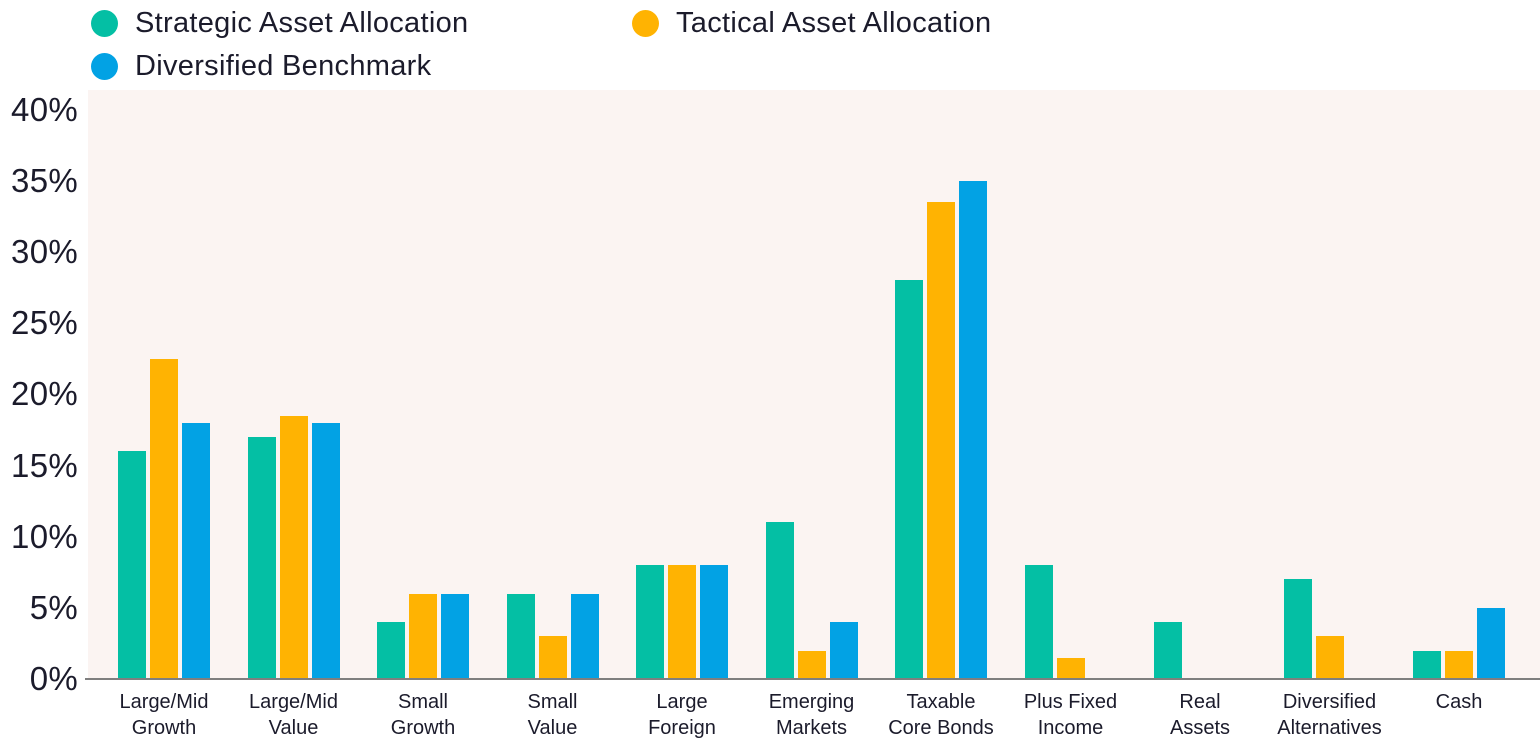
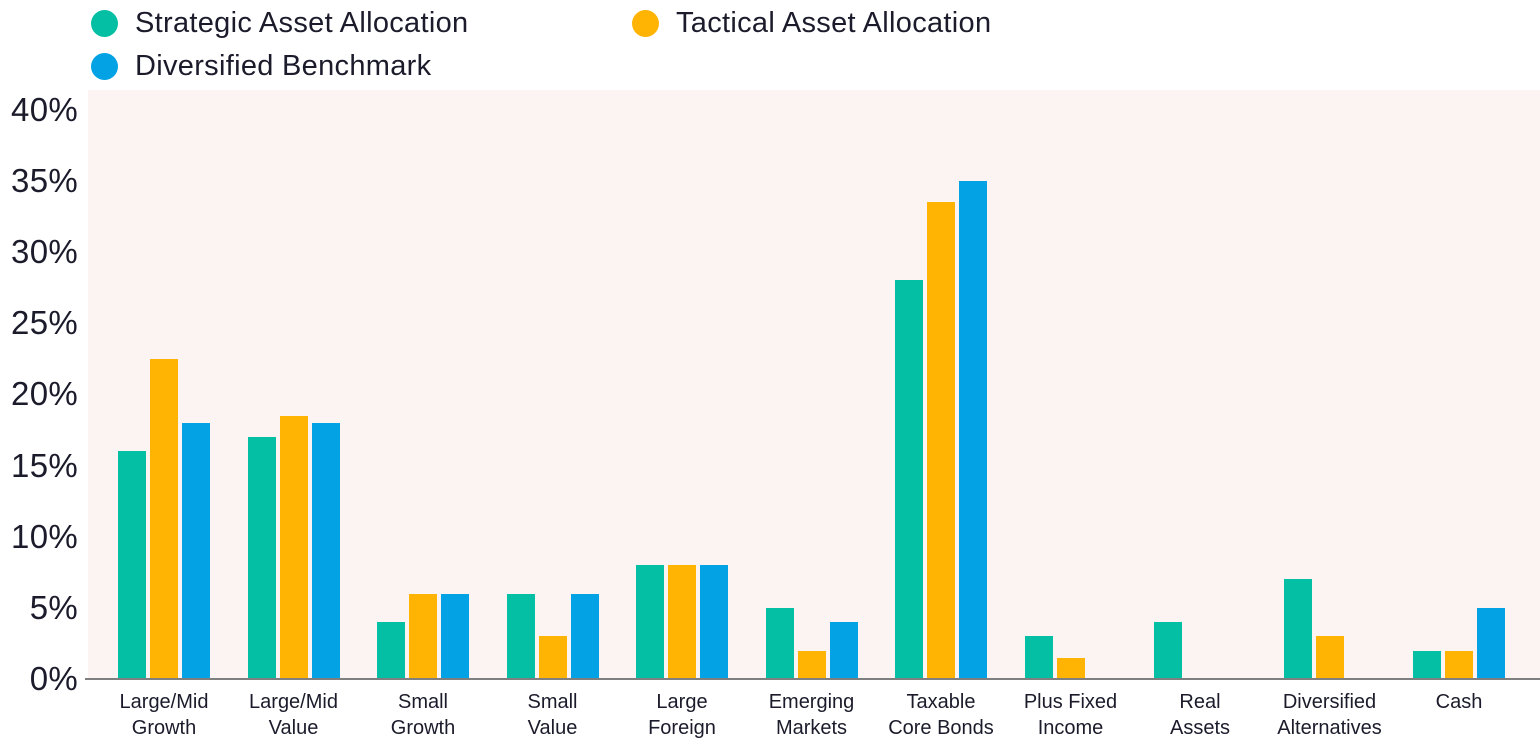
Strategic Asset Allocation/Emerging Markets: 11% -> 5%
Strategic Asset Allocation/Plus Fixed Income: 8% -> 3%
